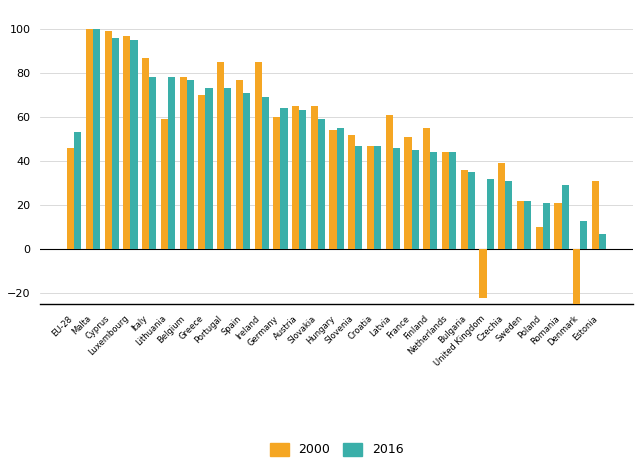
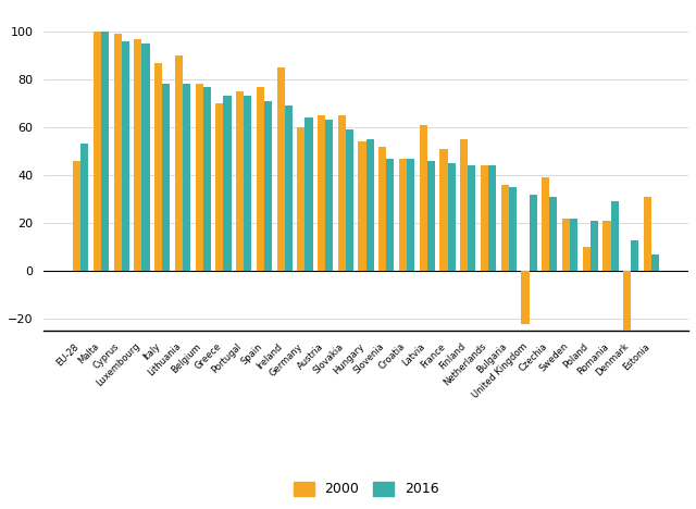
2000/Lithuania: 59 -> 90
2000/Portugal: 85 -> 75
